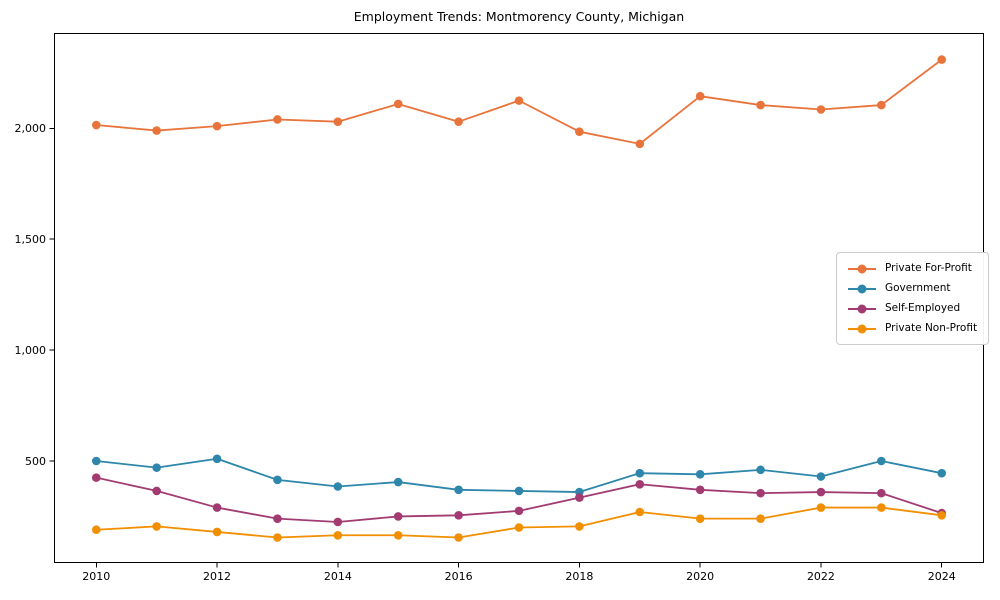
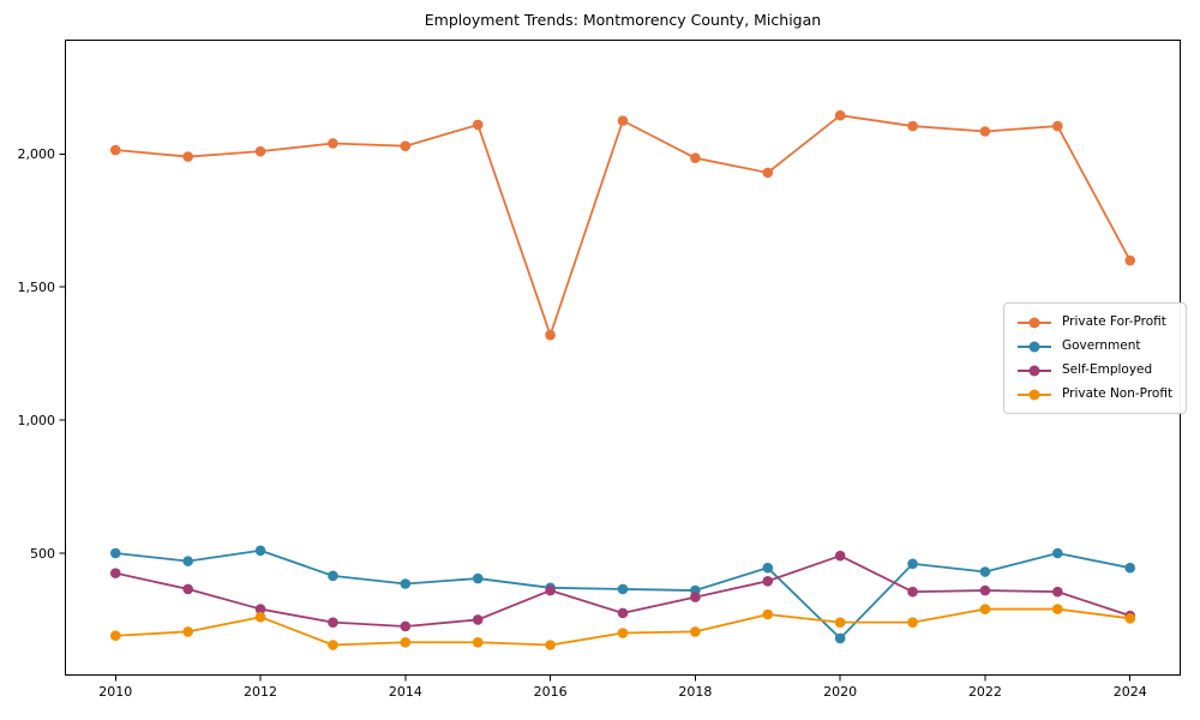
Private Non-Profit/2012: 180 -> 260
Private For-Profit/2016: 2030 -> 1320
Self-Employed/2016: 260 -> 360
Government/2020: 440 -> 180
Self-Employed/2020: 370 -> 490
Private For-Profit/2024: 2310 -> 1600
